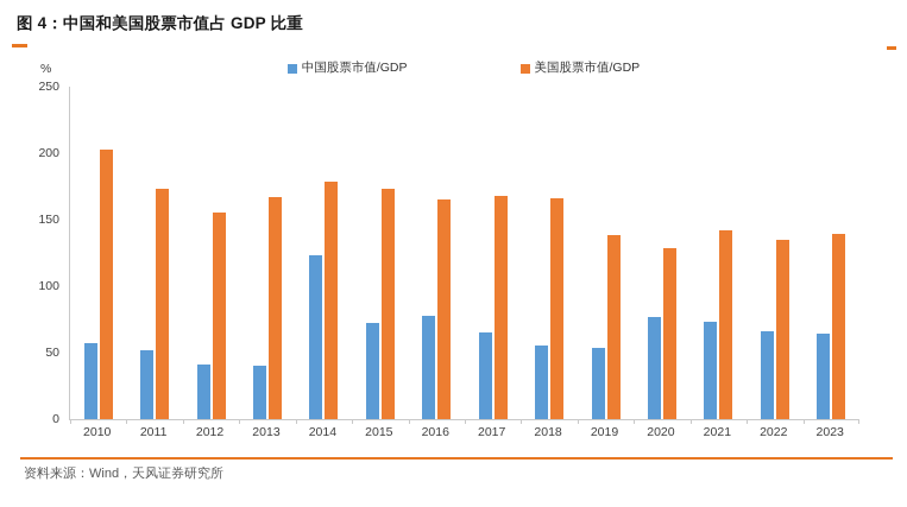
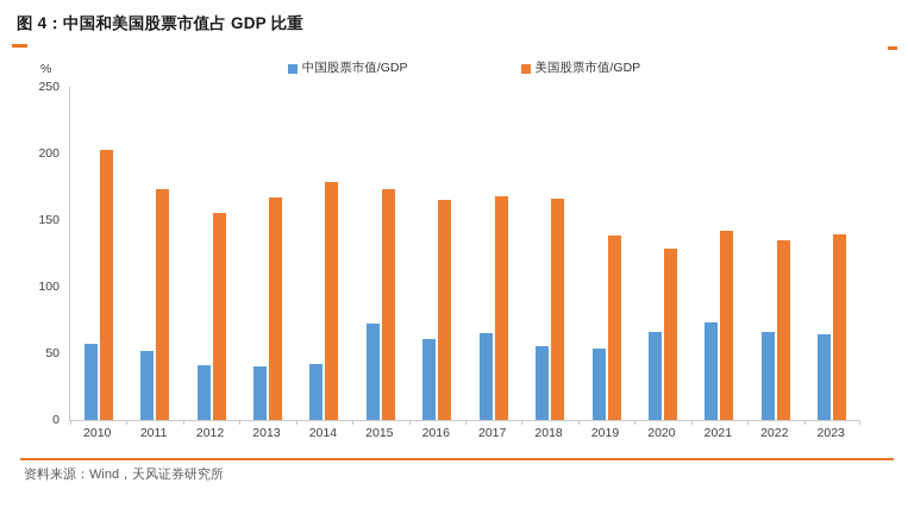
中国股票市值/GDP/2014: 123 -> 42
中国股票市值/GDP/2016: 78 -> 61
中国股票市值/GDP/2020: 77 -> 66
